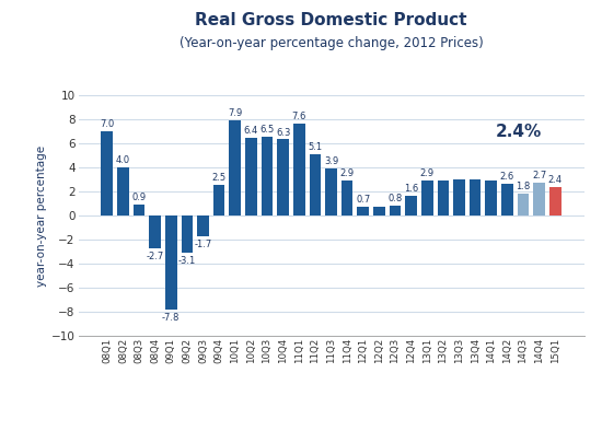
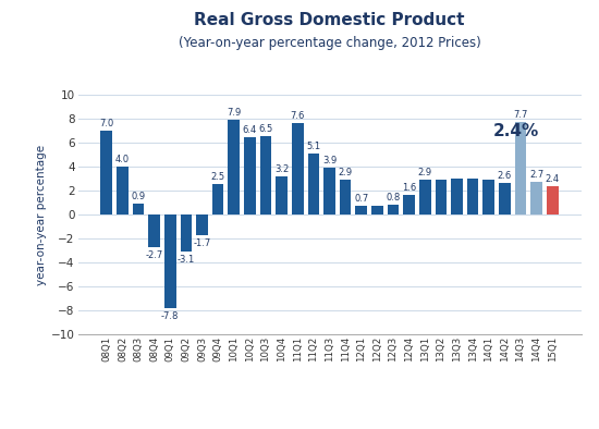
10Q4: 6.3 -> 3.2
14Q3: 1.8 -> 7.7
